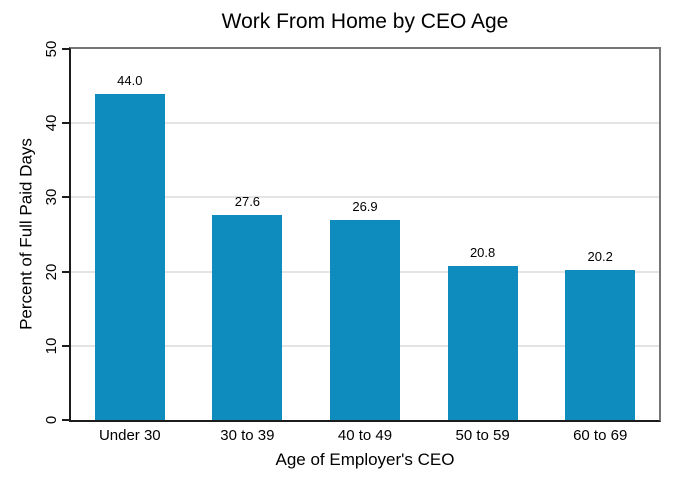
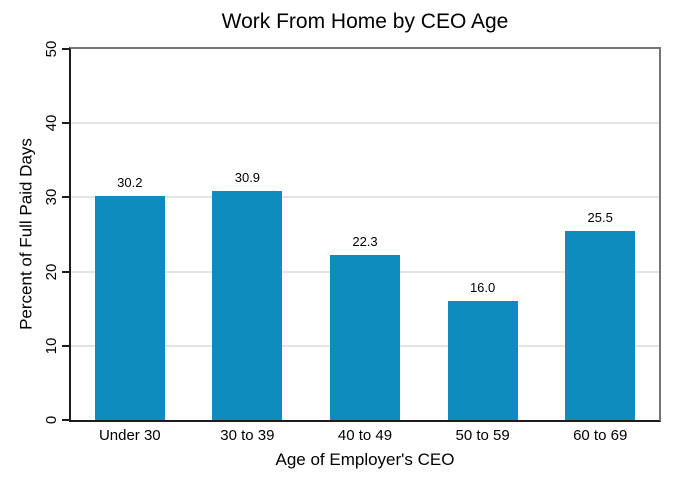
Under 30: 44.0 -> 30.2
30 to 39: 27.6 -> 30.9
40 to 49: 26.9 -> 22.3
50 to 59: 20.8 -> 16.0
60 to 69: 20.2 -> 25.5
